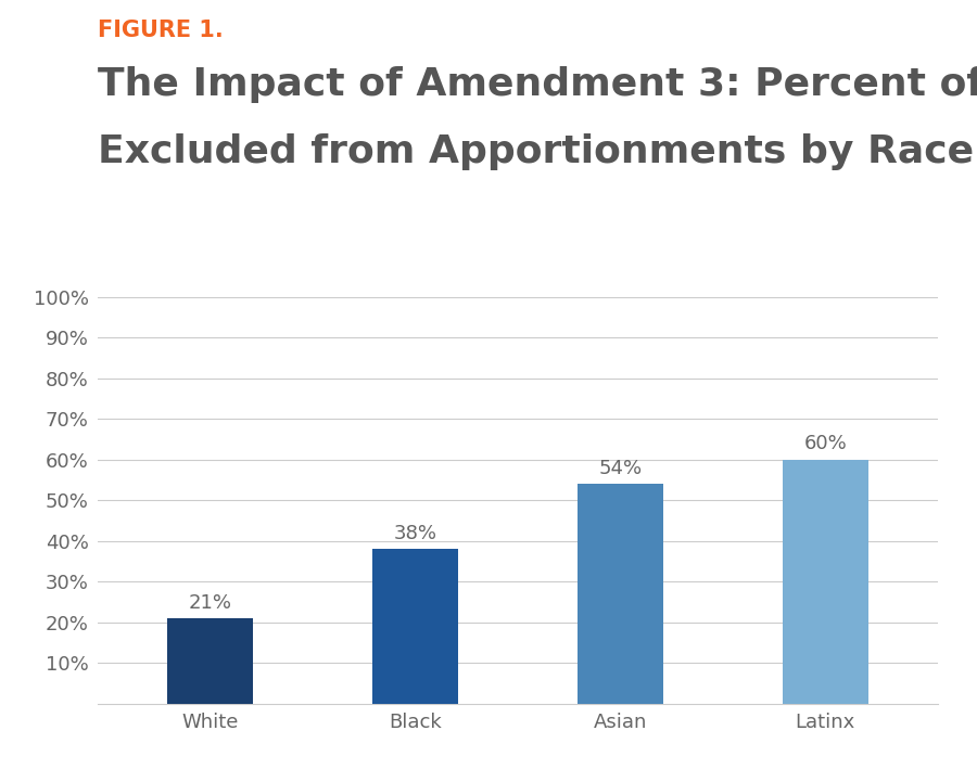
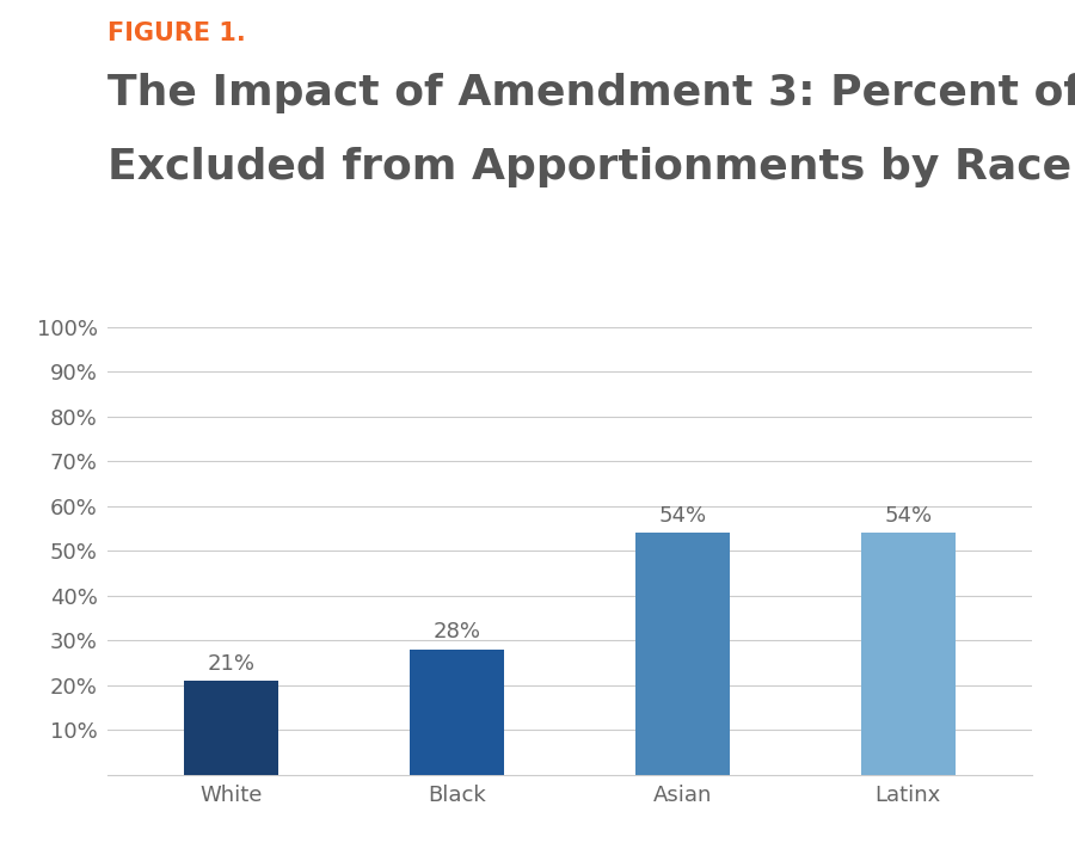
Black: 38% -> 28%
Latinx: 60% -> 54%
